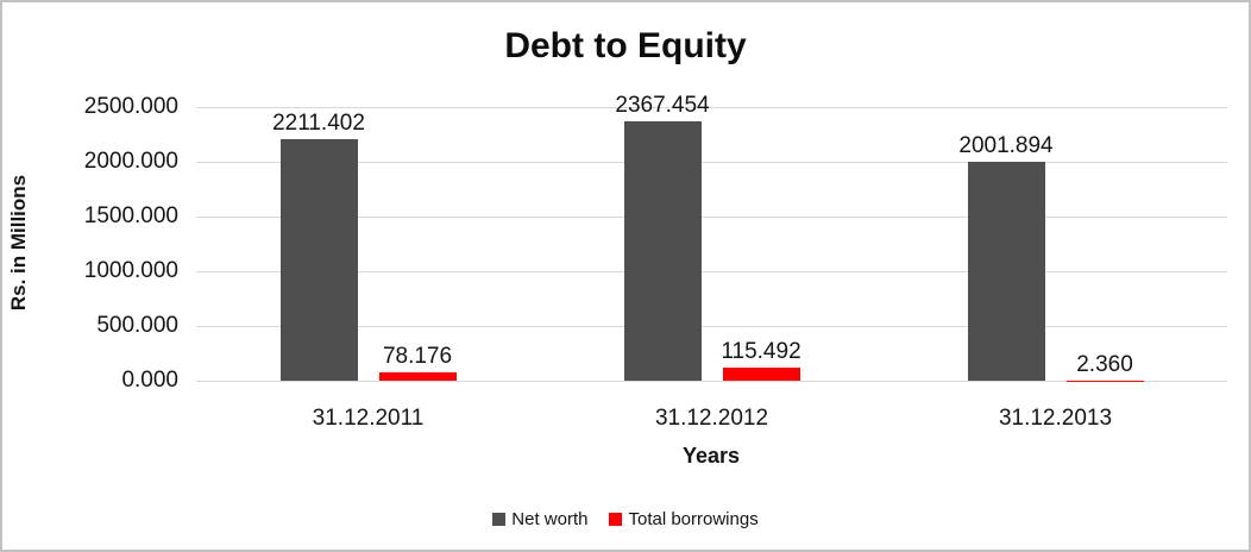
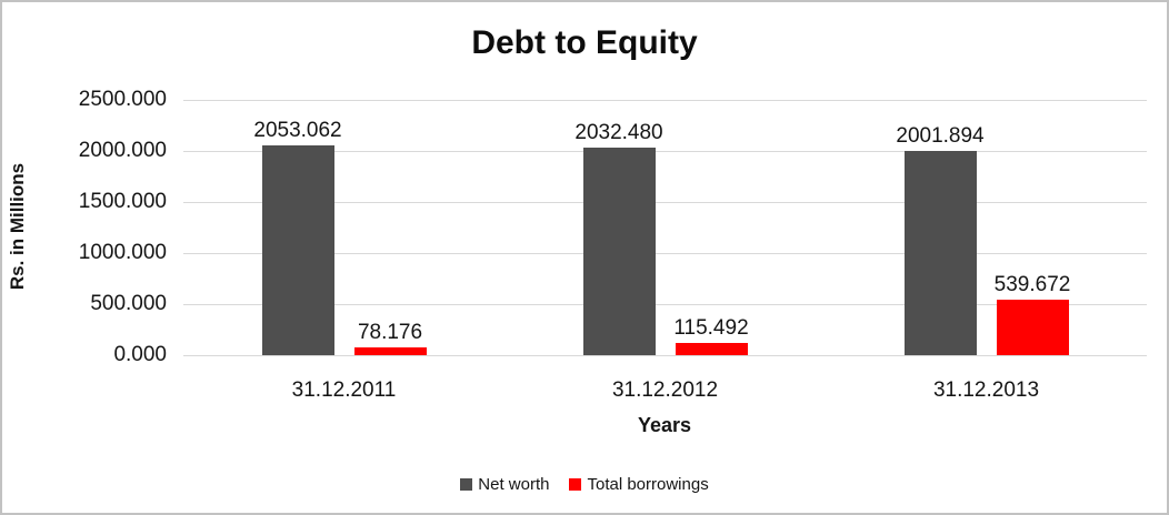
Net worth/31.12.2011: 2211.402 -> 2053.062
Net worth/31.12.2012: 2367.454 -> 2032.480
Total borrowings/31.12.2013: 2.360 -> 539.672
